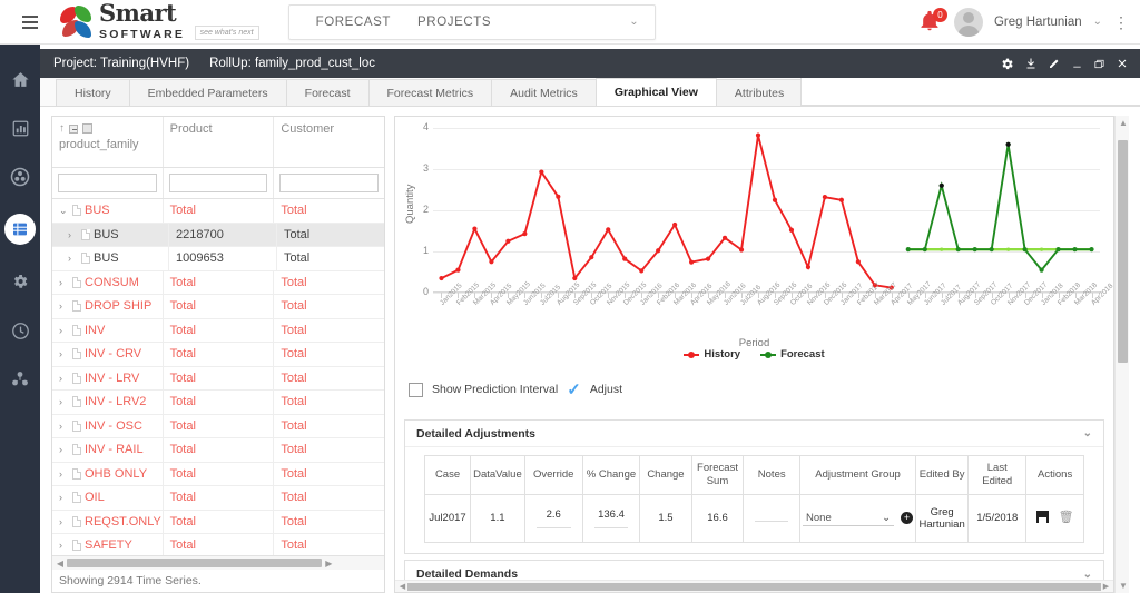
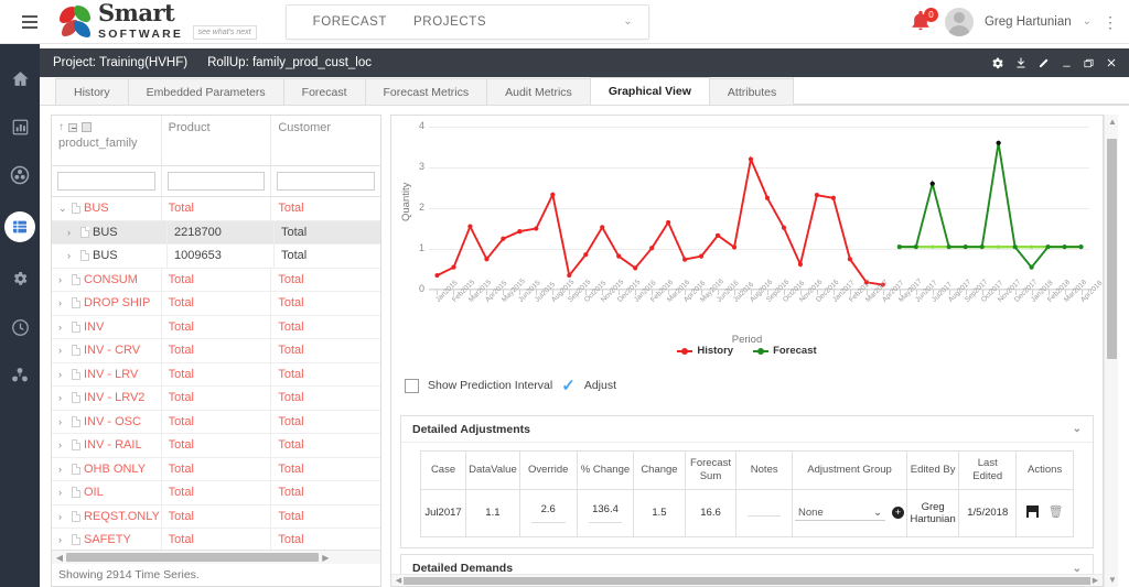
History/Jul2015: 2.9 -> 1.5
History/Aug2016: 3.8 -> 3.2
